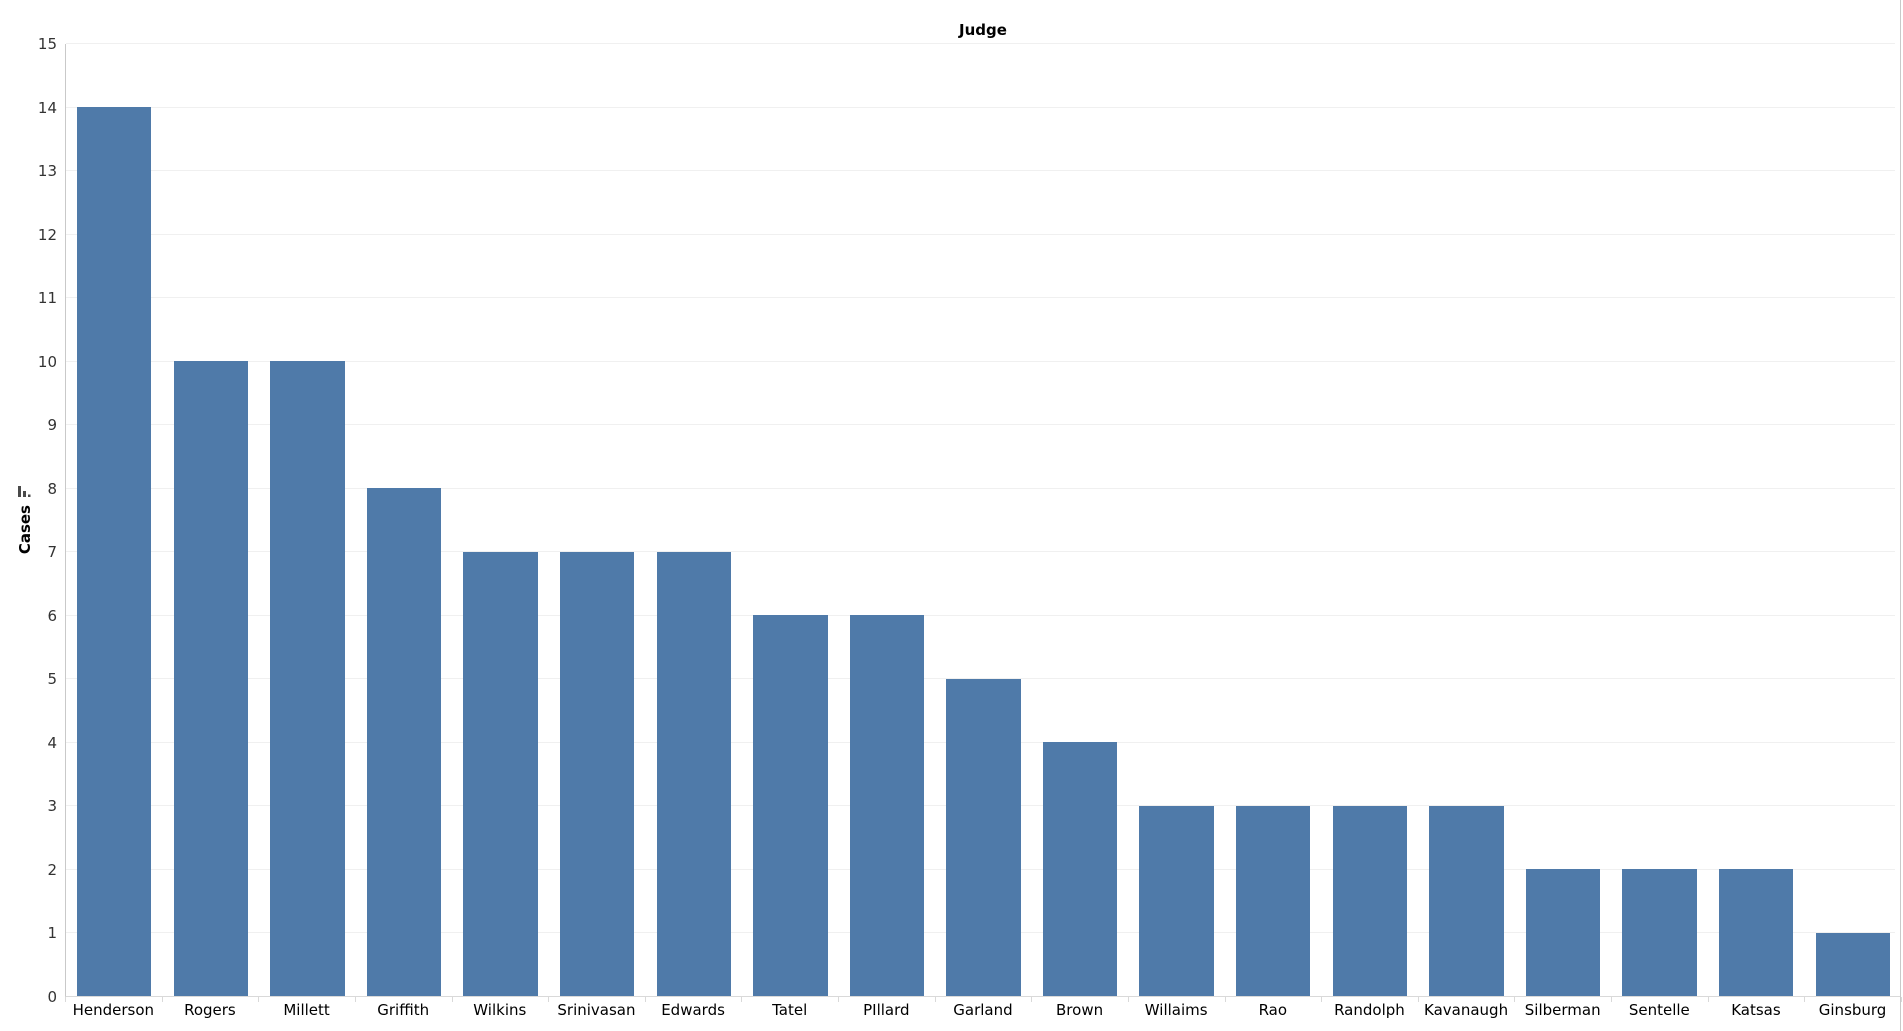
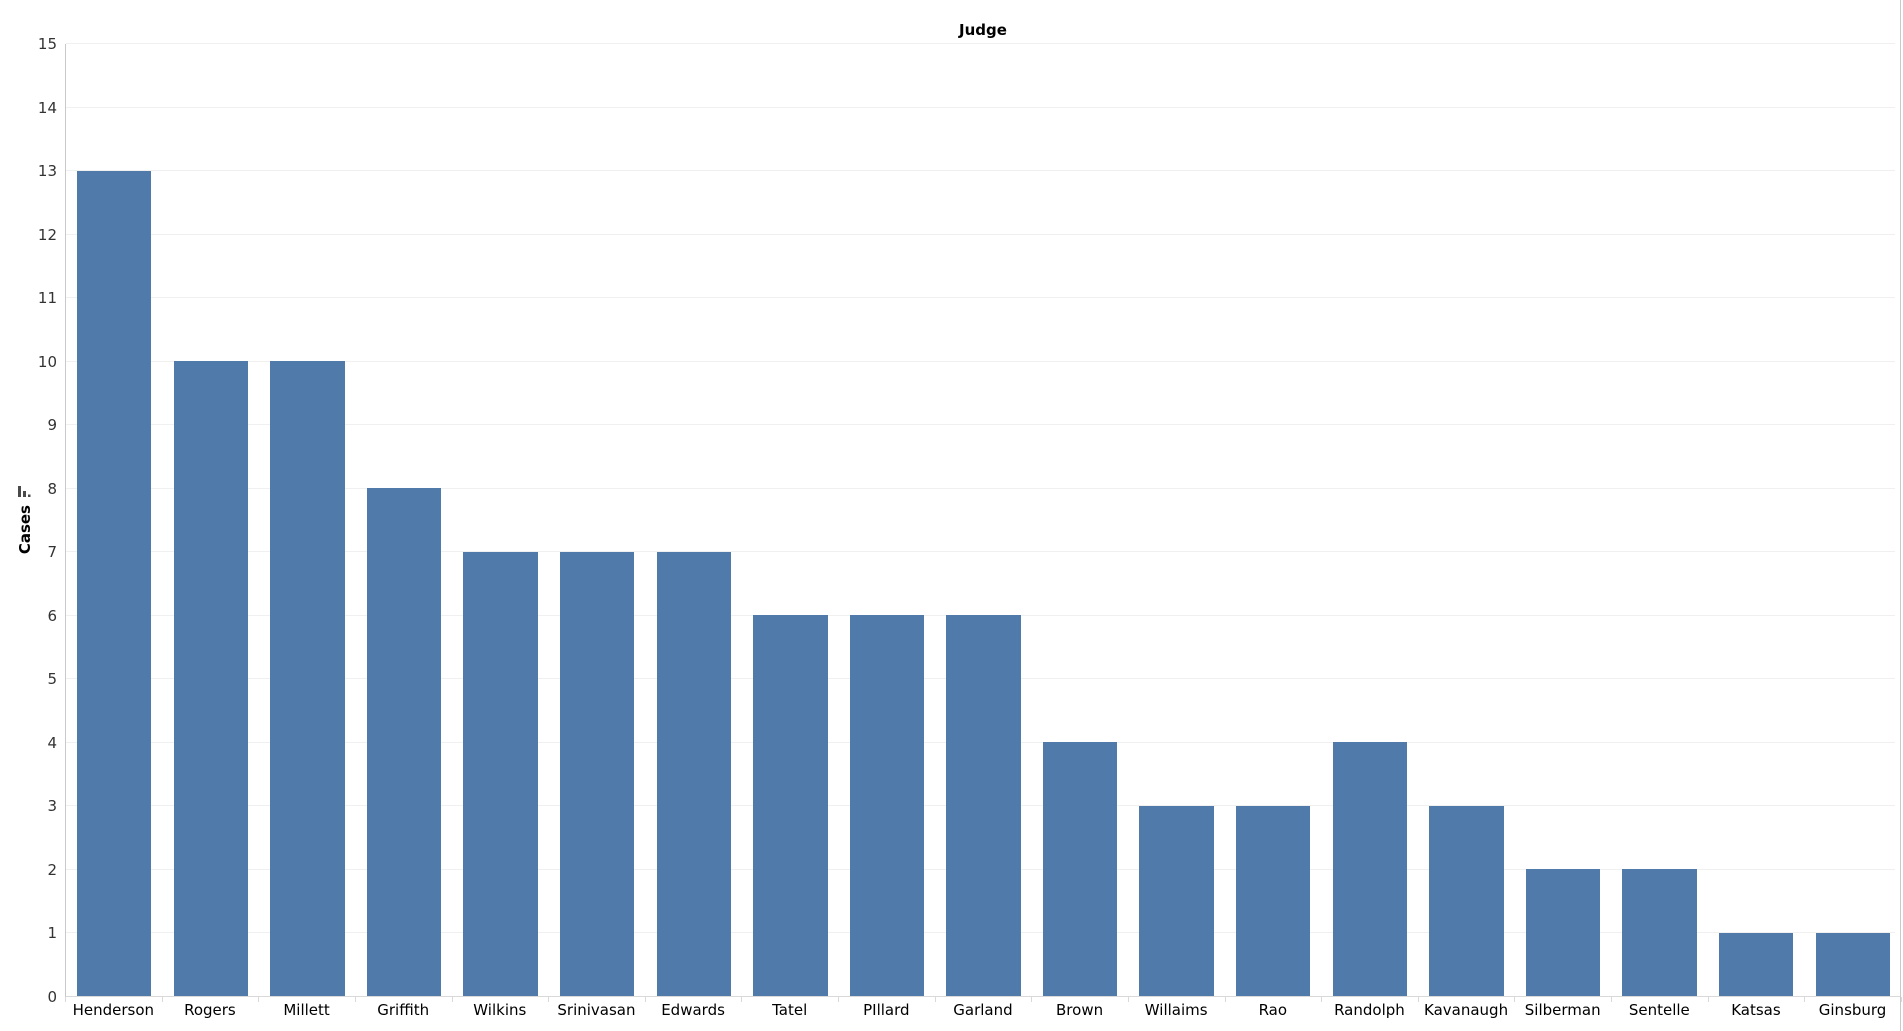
Henderson: 14 -> 13
Garland: 5 -> 6
Randolph: 3 -> 4
Katsas: 2 -> 1
